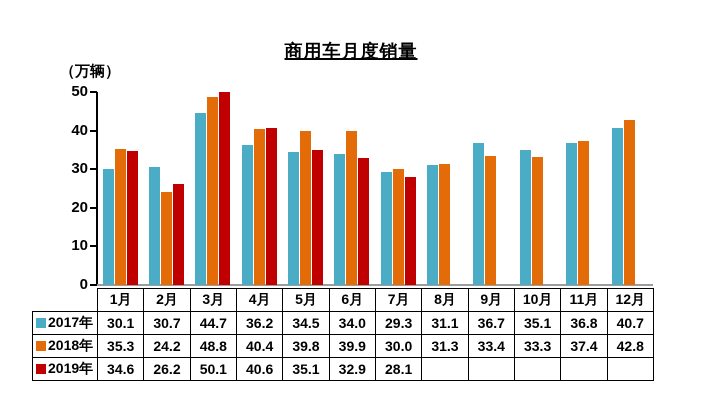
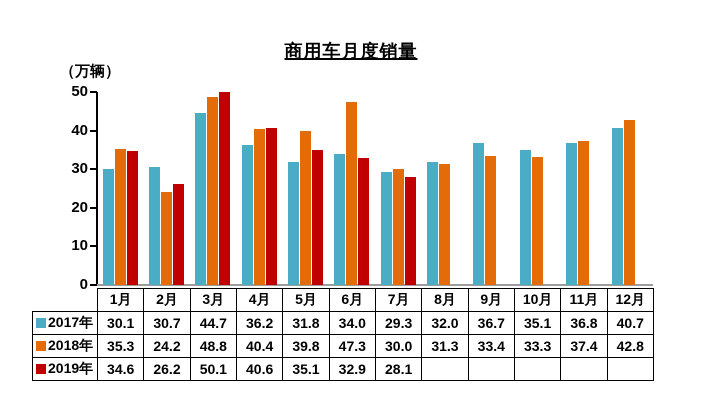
2017年/5月: 34.5 -> 31.8
2018年/6月: 39.9 -> 47.3
2017年/8月: 31.1 -> 32.0
